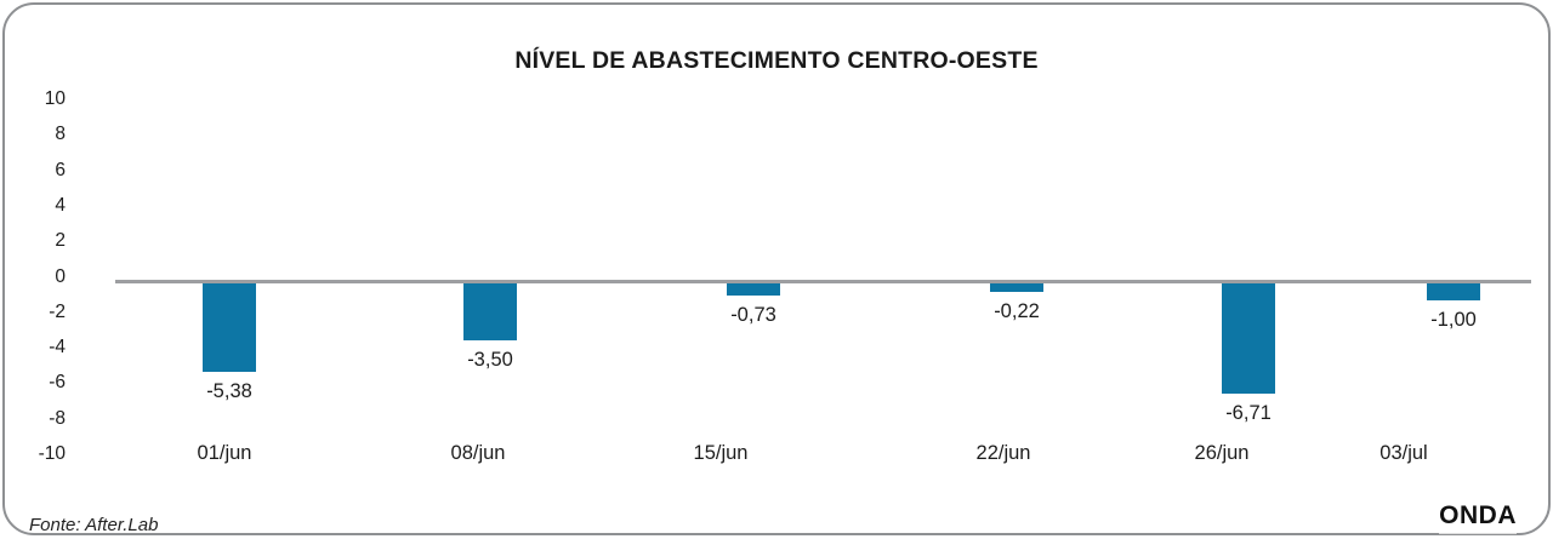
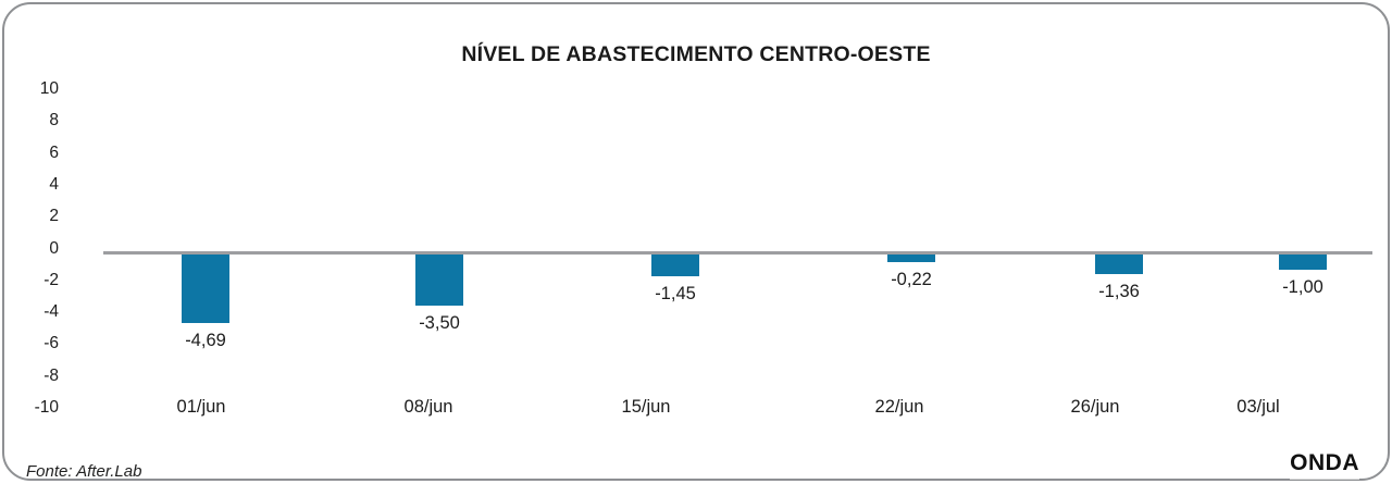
01/jun: -5,38 -> -4,69
15/jun: -0,73 -> -1,45
26/jun: -6,71 -> -1,36
